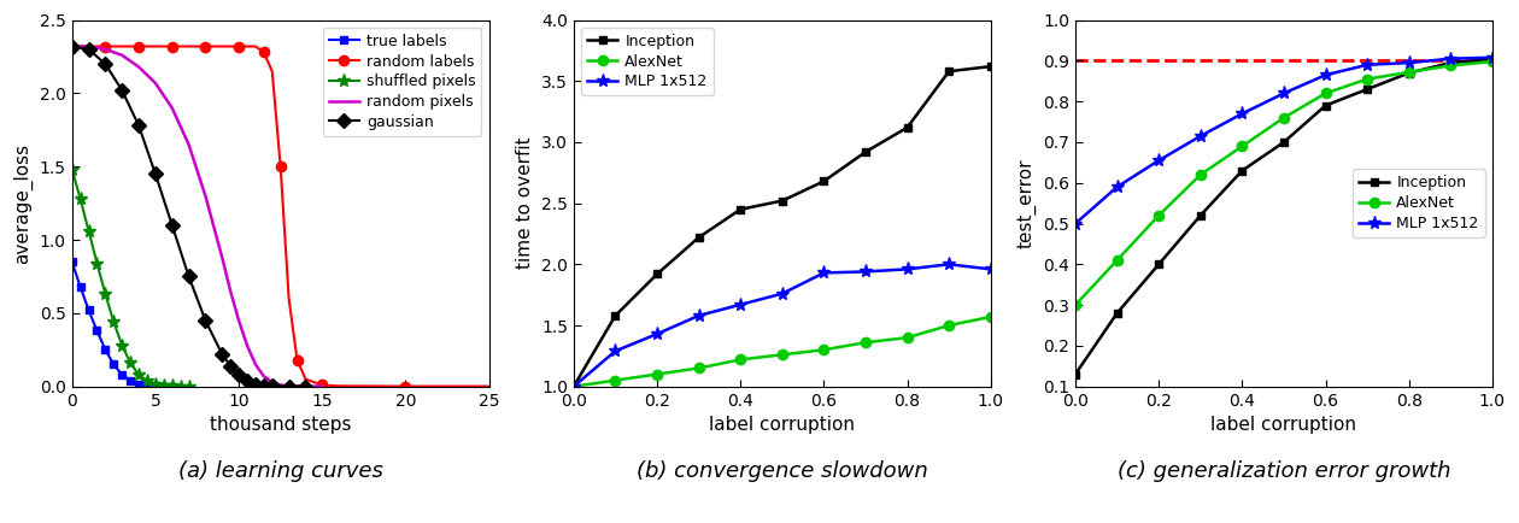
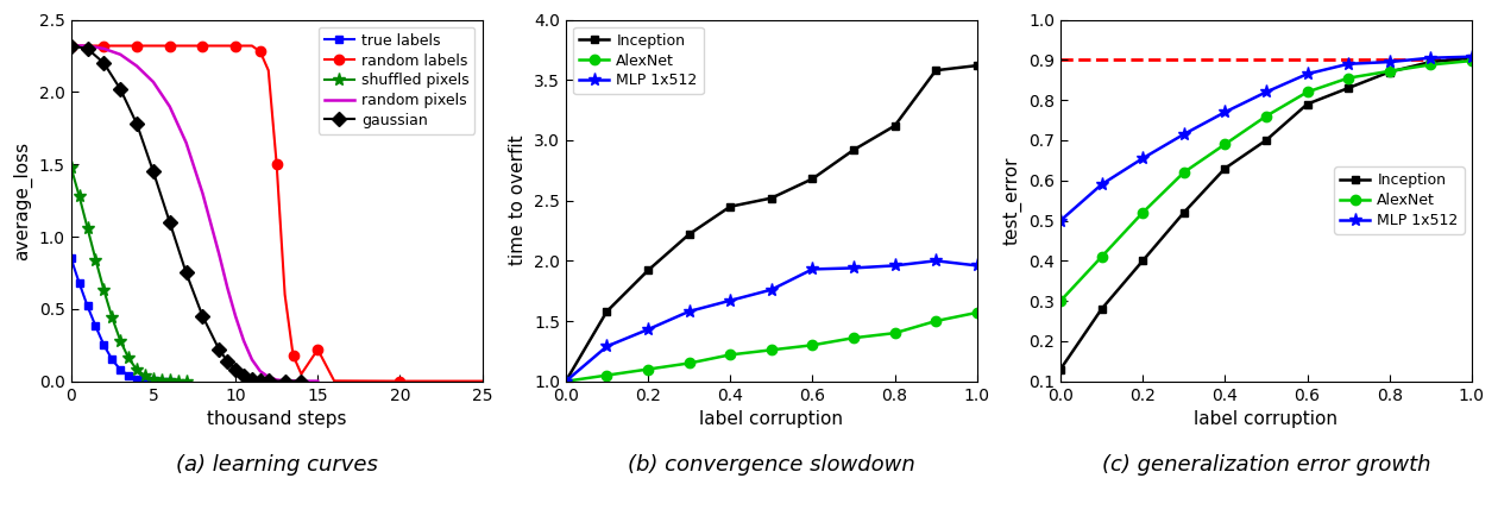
random labels/15: 0.01 -> 0.22
